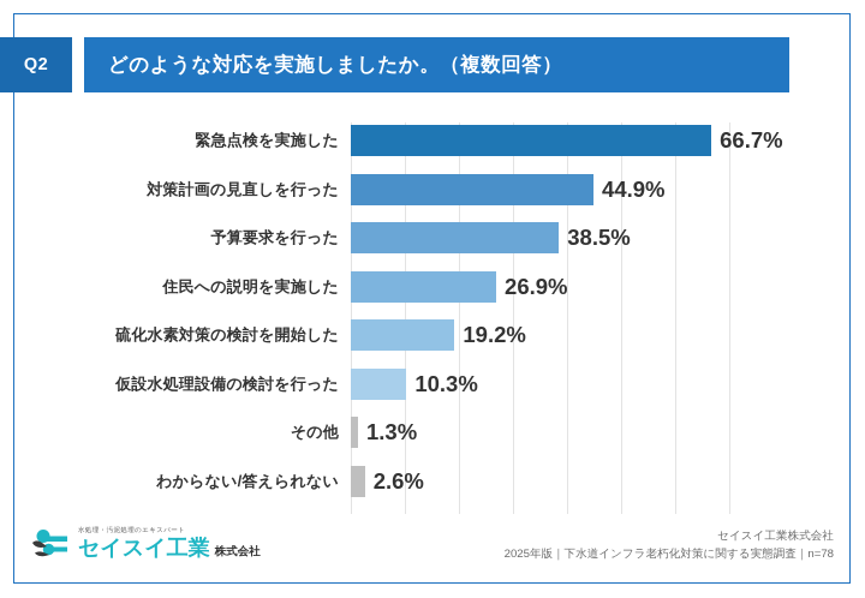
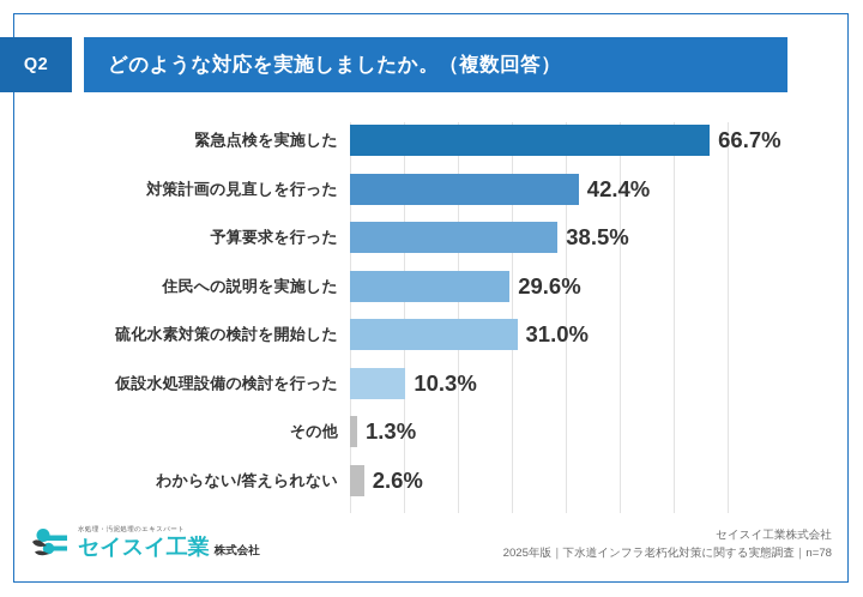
対策計画の見直しを行った: 44.9% -> 42.4%
住民への説明を実施した: 26.9% -> 29.6%
硫化水素対策の検討を開始した: 19.2% -> 31.0%
